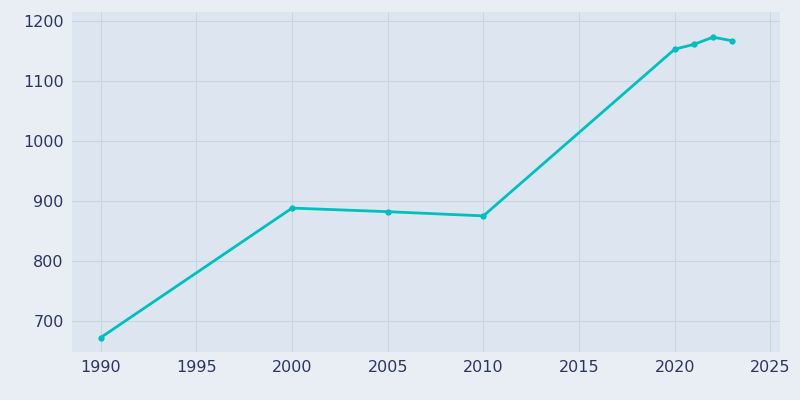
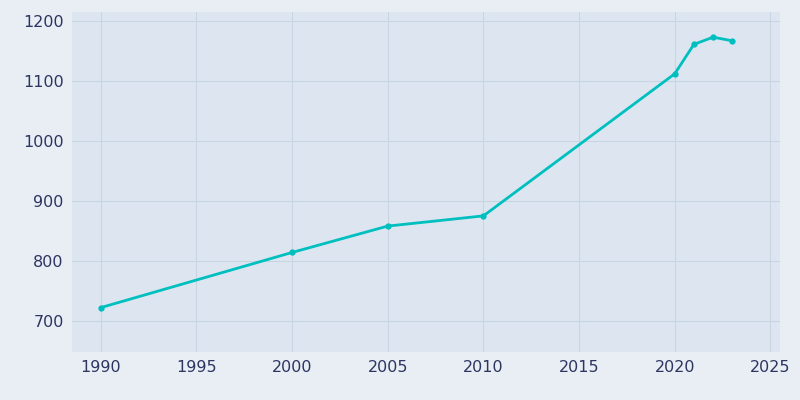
1990: 672 -> 722
2000: 888 -> 814
2005: 882 -> 858
2020: 1153 -> 1112
